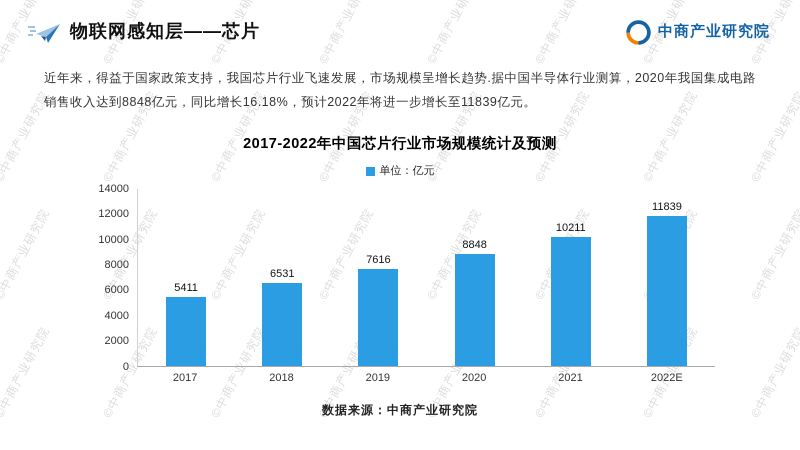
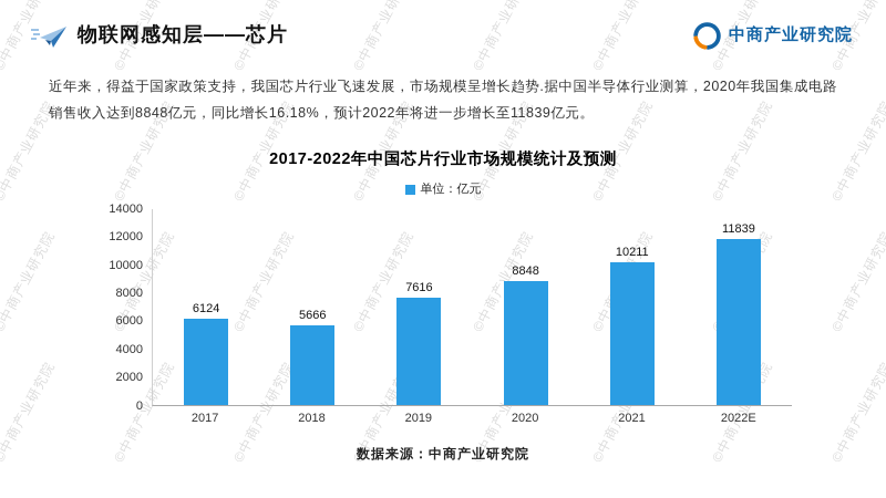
2017: 5411 -> 6124
2018: 6531 -> 5666
